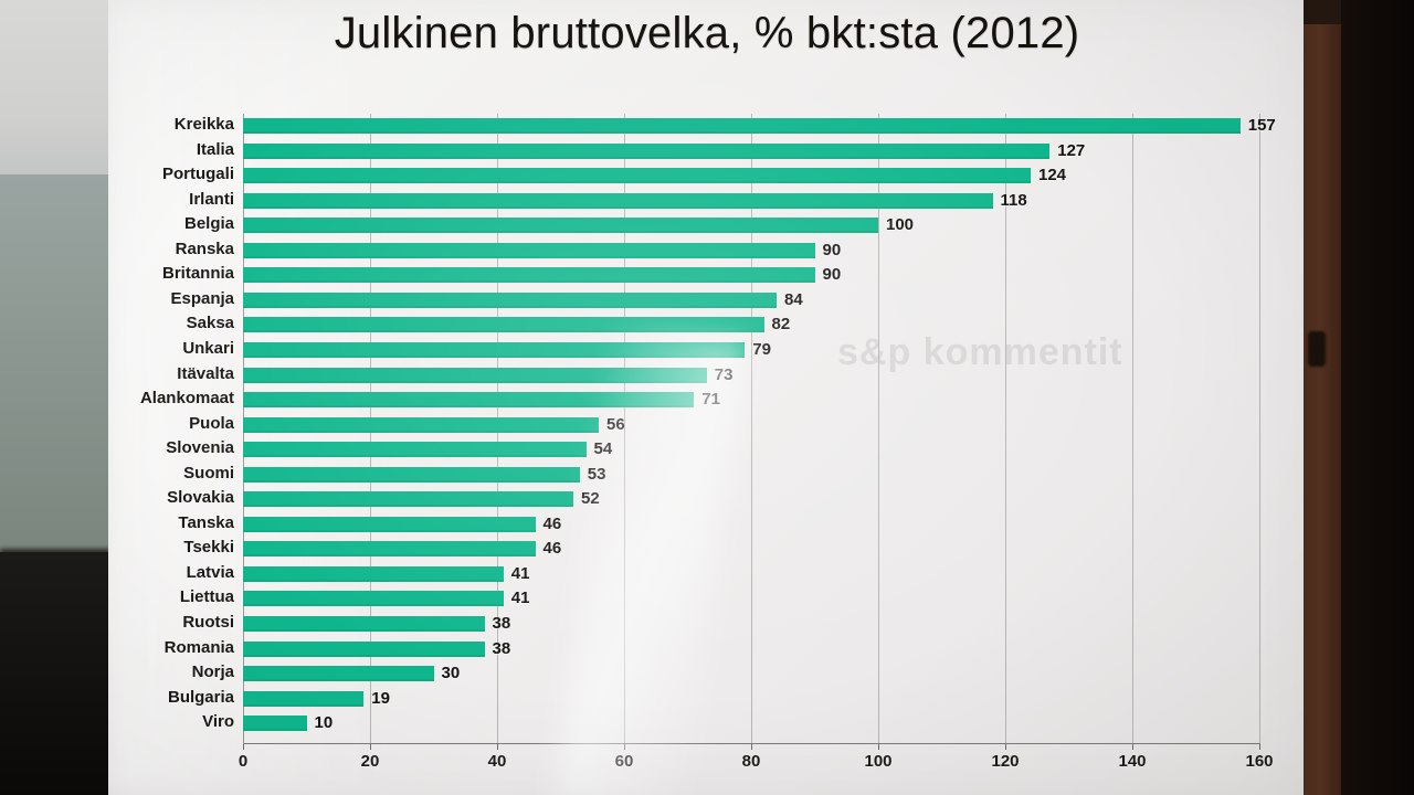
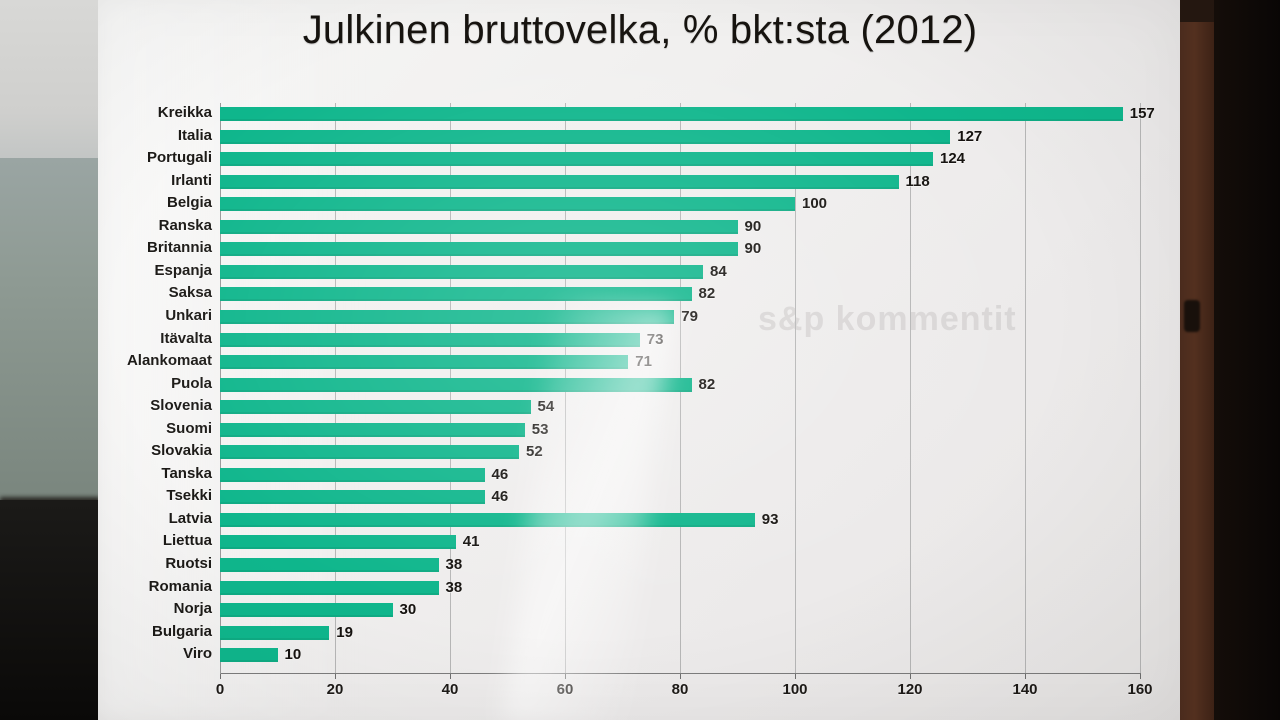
Puola: 56 -> 82
Latvia: 41 -> 93
